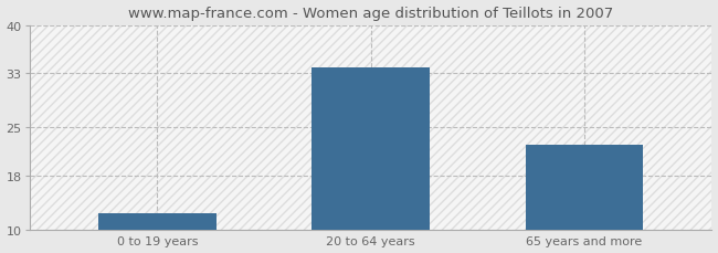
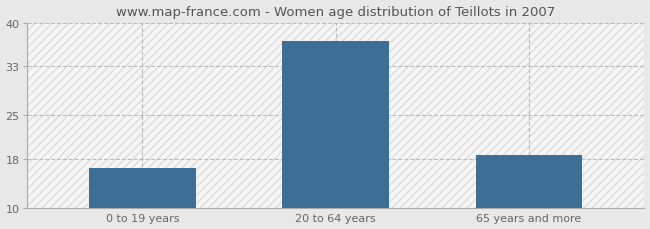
0 to 19 years: 12.4 -> 16.5
20 to 64 years: 33.8 -> 37.0
65 years and more: 22.4 -> 18.5
